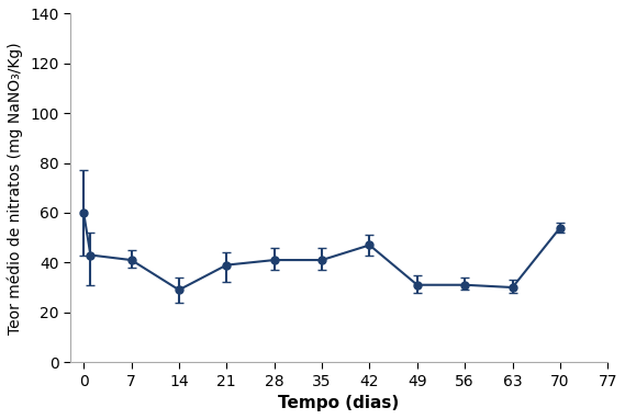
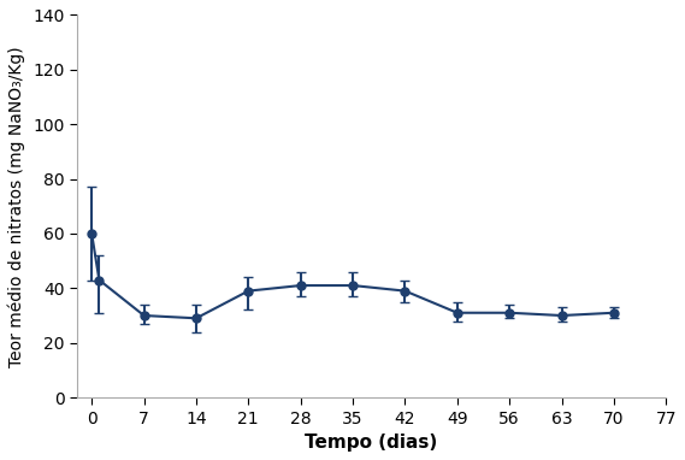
7: 41 -> 30
42: 47 -> 39
70: 54 -> 31
